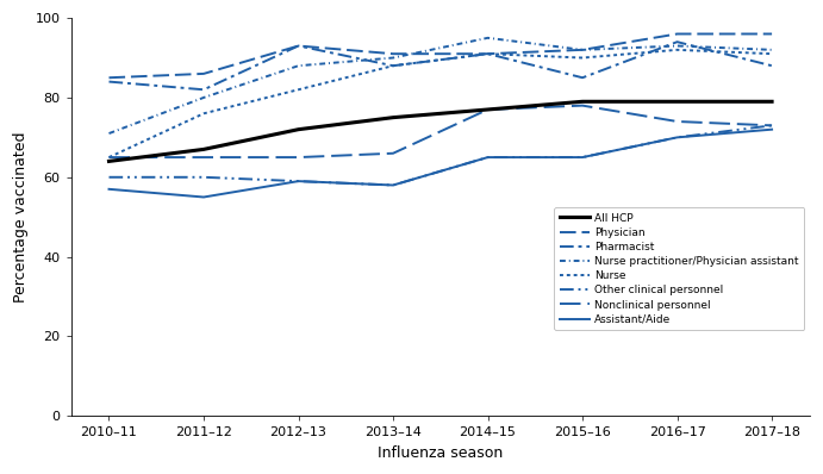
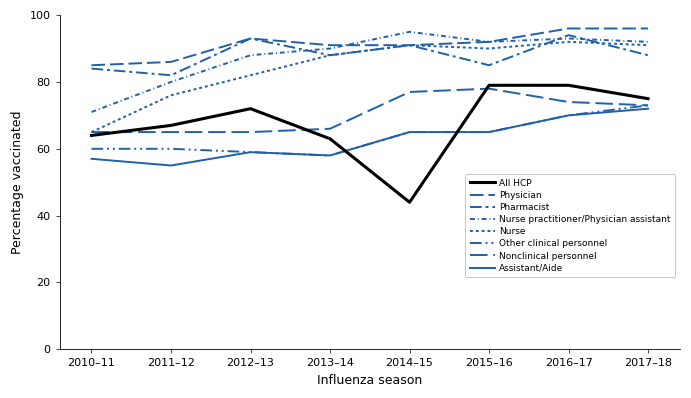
All HCP/2013–14: 75 -> 63
All HCP/2014–15: 77 -> 44
All HCP/2017–18: 79 -> 75
